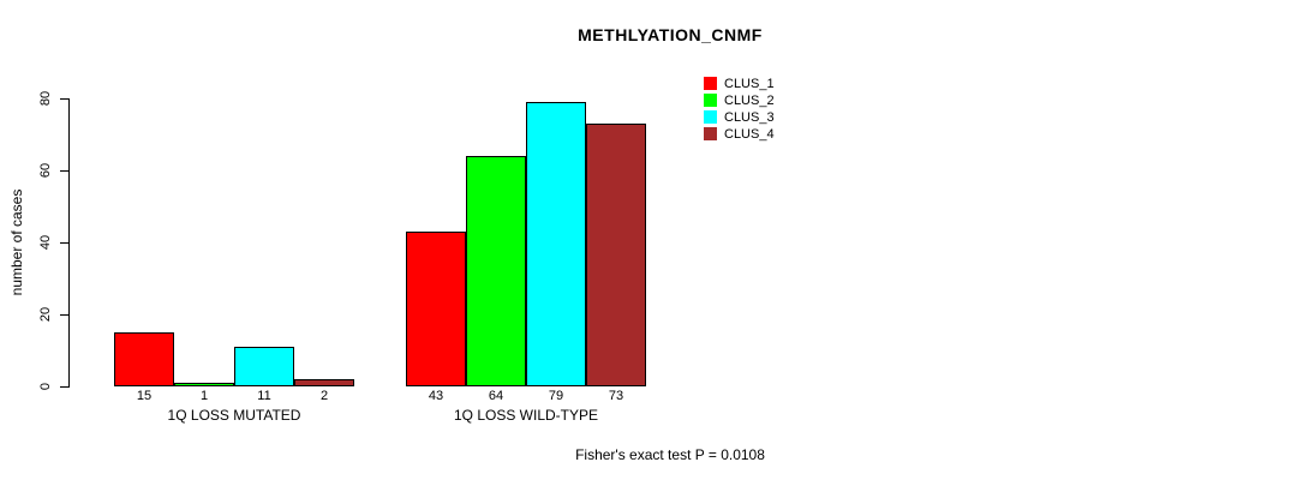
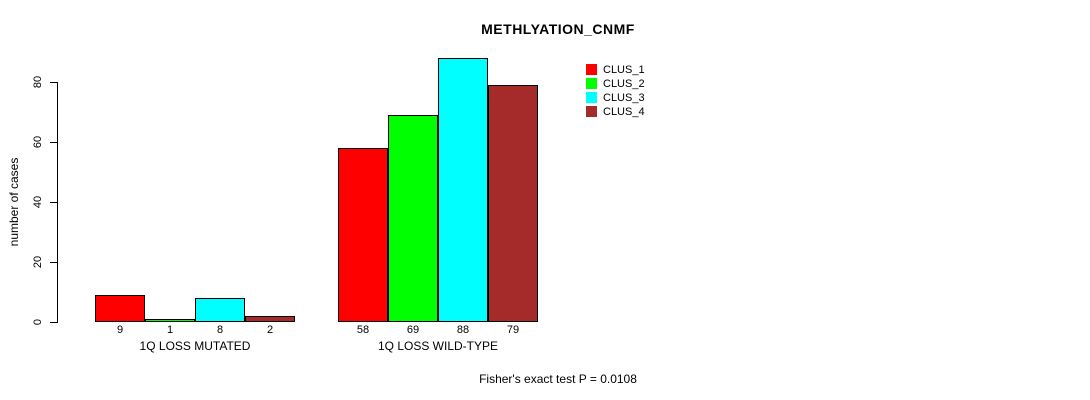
CLUS_1/1Q LOSS MUTATED: 15 -> 9
CLUS_3/1Q LOSS MUTATED: 11 -> 8
CLUS_1/1Q LOSS WILD-TYPE: 43 -> 58
CLUS_2/1Q LOSS WILD-TYPE: 64 -> 69
CLUS_3/1Q LOSS WILD-TYPE: 79 -> 88
CLUS_4/1Q LOSS WILD-TYPE: 73 -> 79
